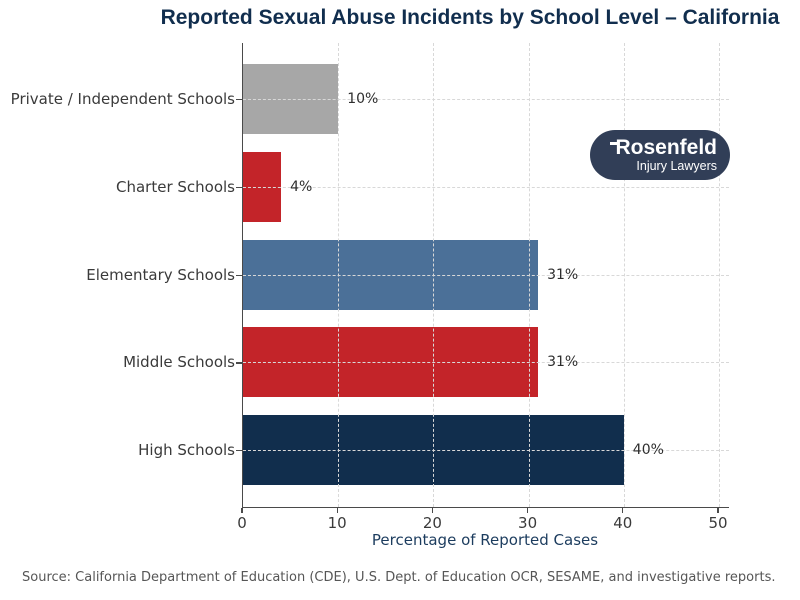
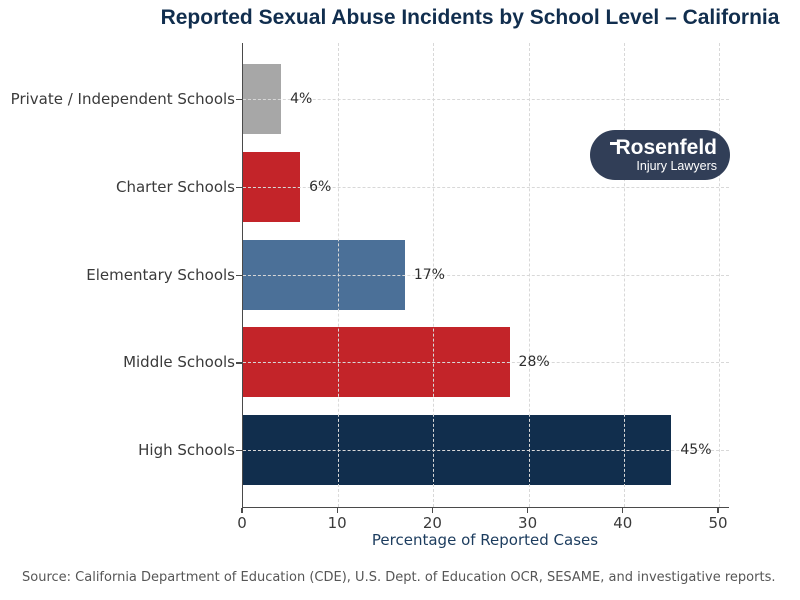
Private / Independent Schools: 10% -> 4%
Charter Schools: 4% -> 6%
Elementary Schools: 31% -> 17%
Middle Schools: 31% -> 28%
High Schools: 40% -> 45%
